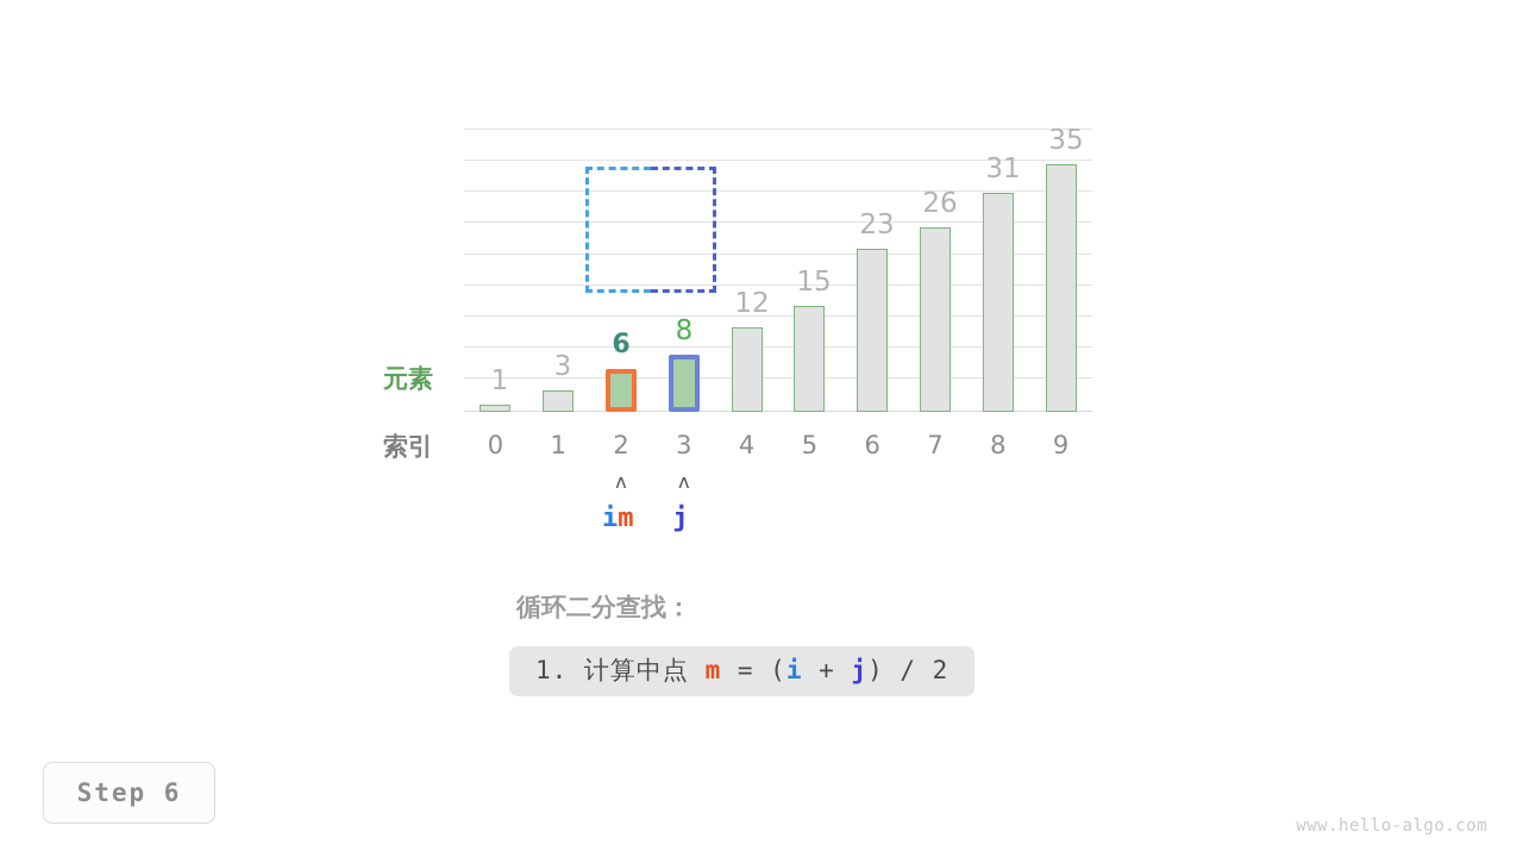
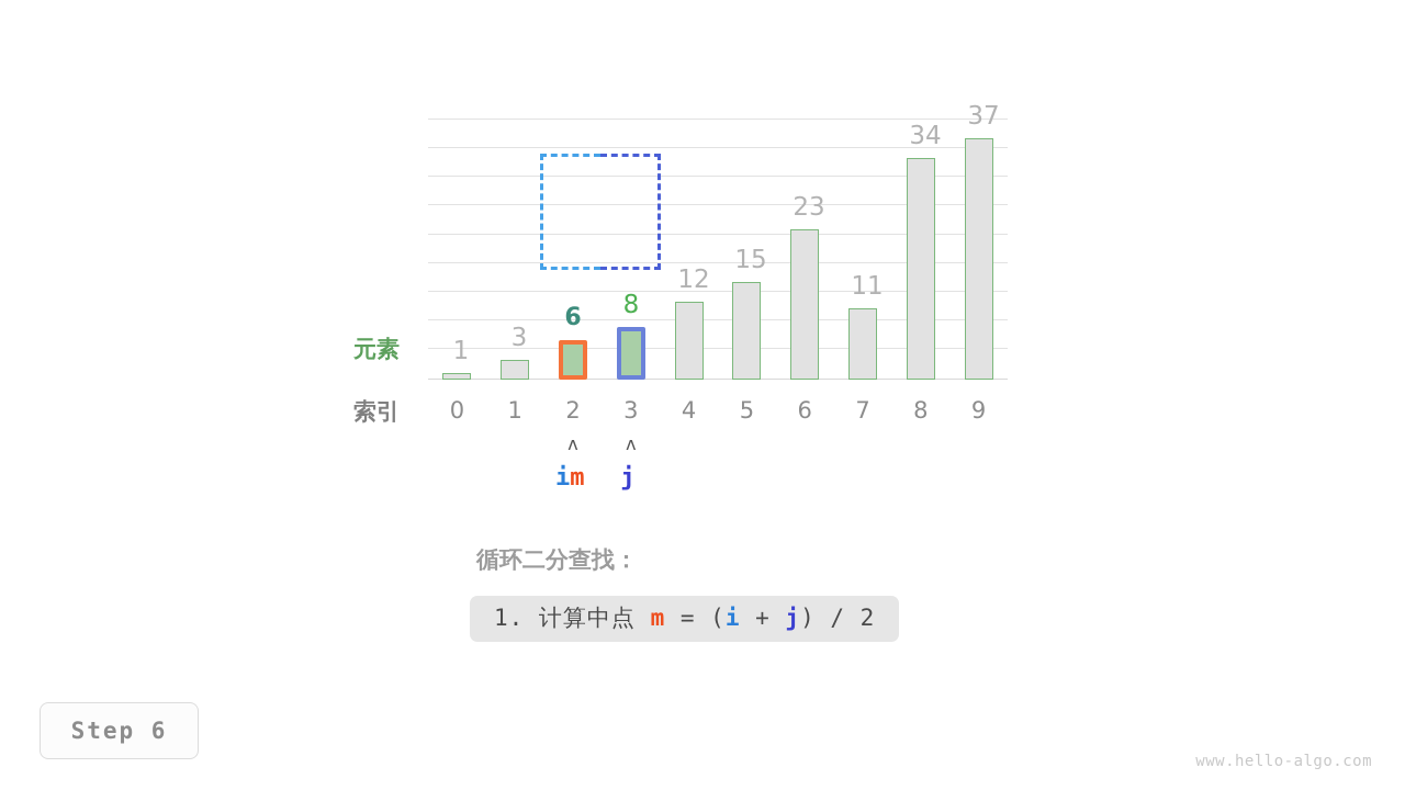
7: 26 -> 11
8: 31 -> 34
9: 35 -> 37
